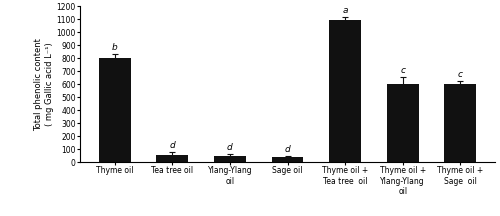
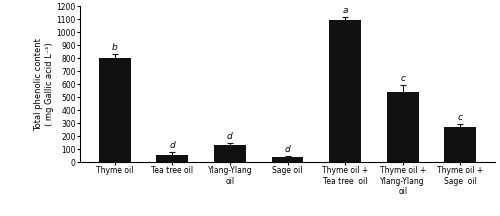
Ylang-Ylang oil: 40 -> 130
Thyme oil + Ylang-Ylang oil: 600 -> 540
Thyme oil + Sage oil: 600 -> 270
